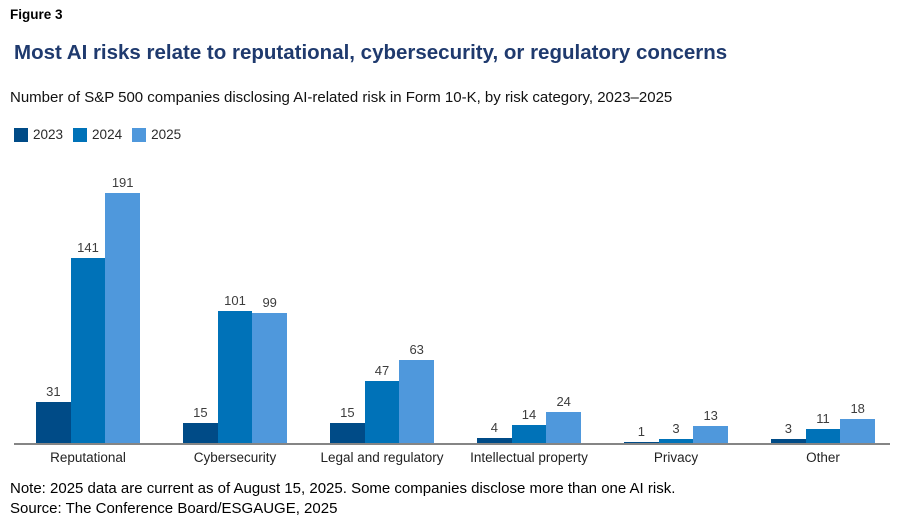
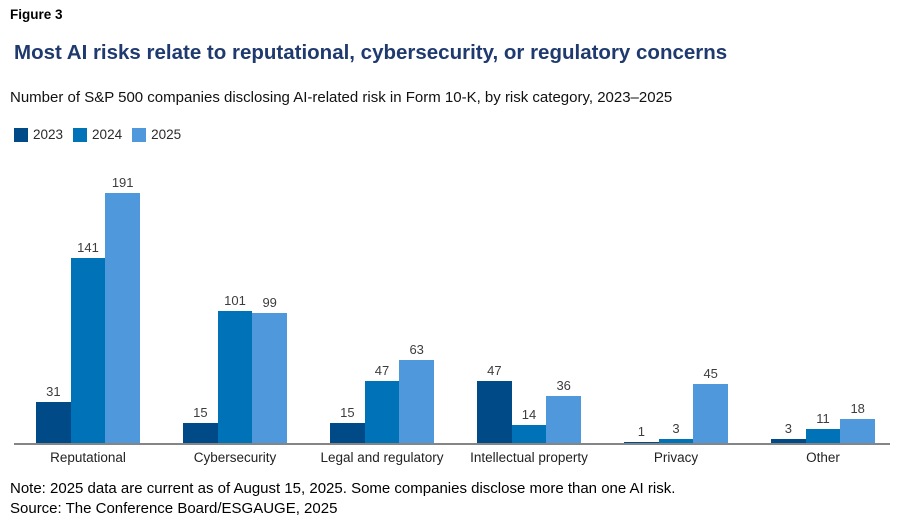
2023/Intellectual property: 4 -> 47
2025/Intellectual property: 24 -> 36
2025/Privacy: 13 -> 45
